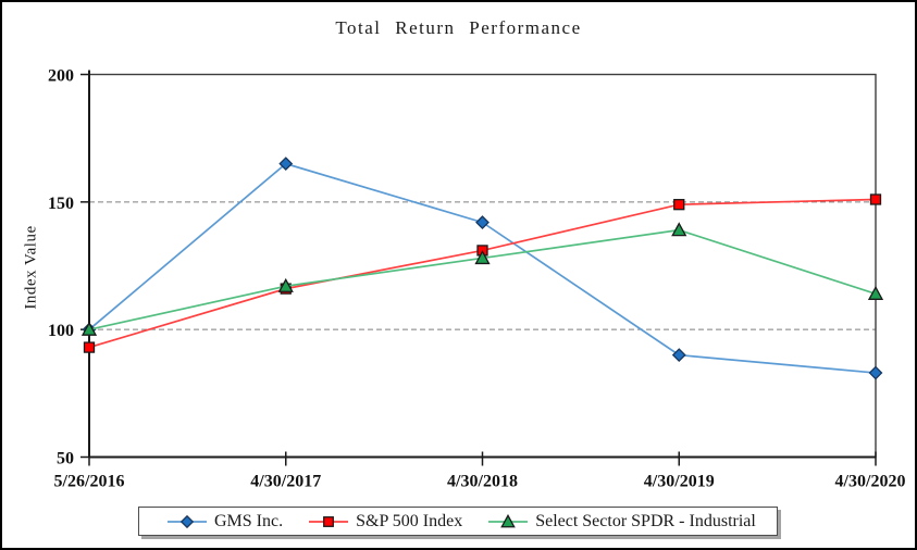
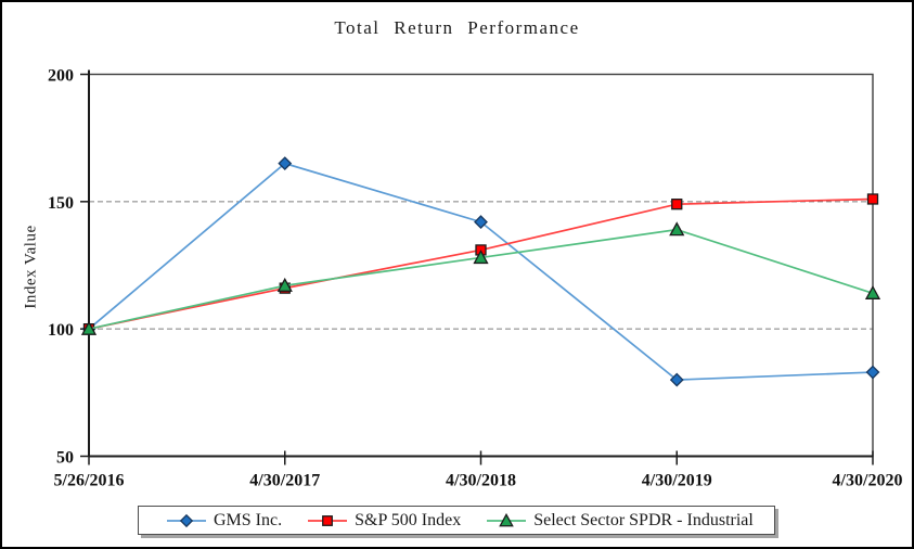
S&P 500 Index/5/26/2016: 93 -> 100
GMS Inc./4/30/2019: 90 -> 80
